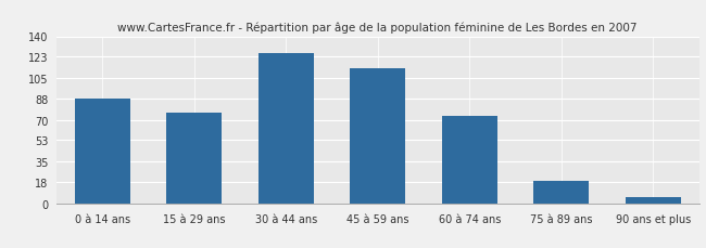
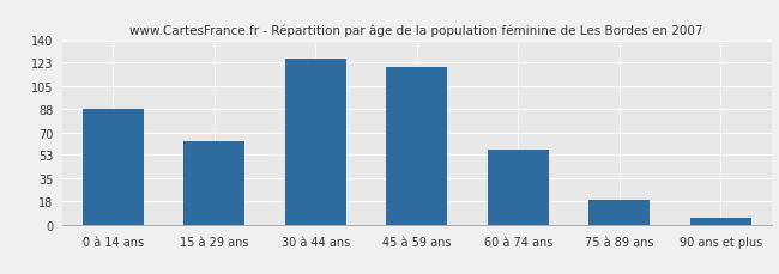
15 à 29 ans: 76 -> 63
45 à 59 ans: 113 -> 120
60 à 74 ans: 73 -> 57
